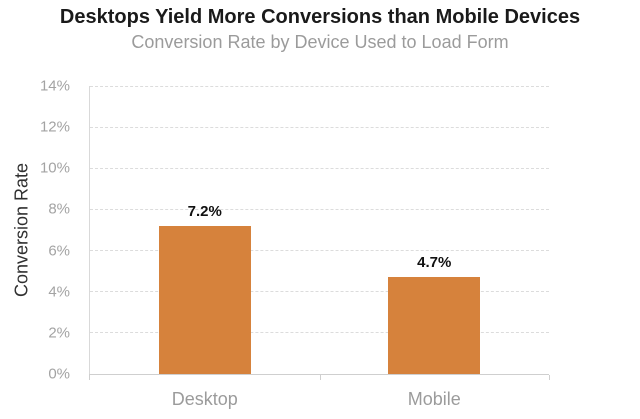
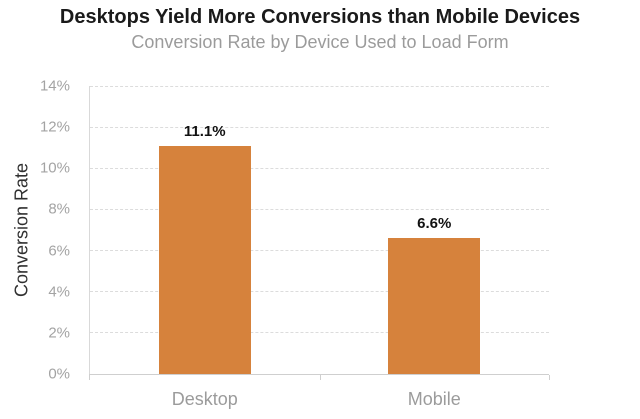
Desktop: 7.2% -> 11.1%
Mobile: 4.7% -> 6.6%
